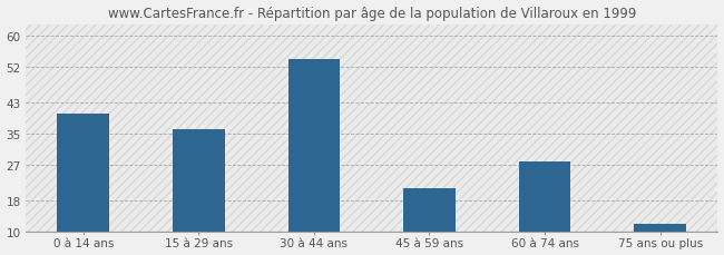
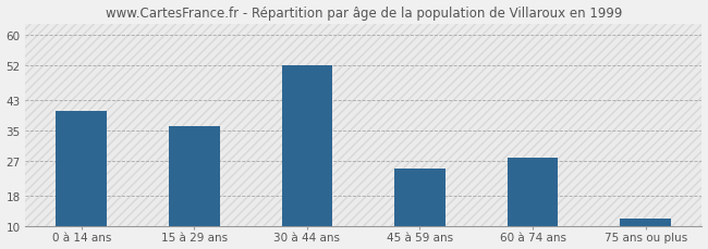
30 à 44 ans: 54 -> 52
45 à 59 ans: 21 -> 25
